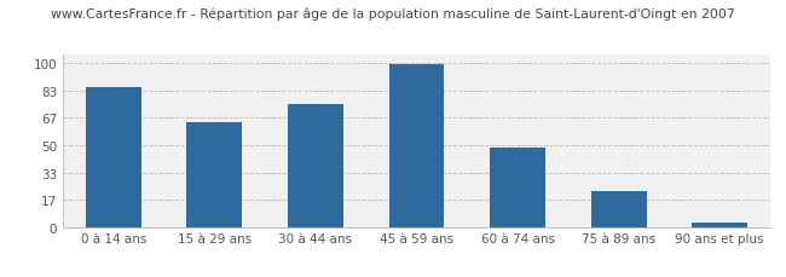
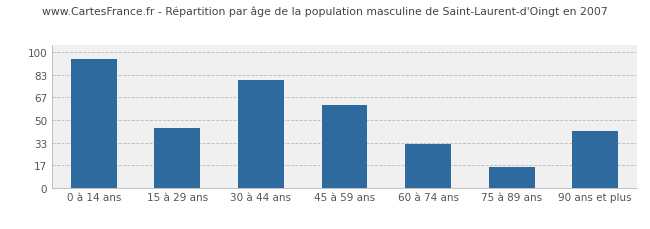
0 à 14 ans: 85 -> 95
15 à 29 ans: 64 -> 44
30 à 44 ans: 75 -> 79
45 à 59 ans: 99 -> 61
60 à 74 ans: 48 -> 32
75 à 89 ans: 22 -> 15
90 ans et plus: 3 -> 42
